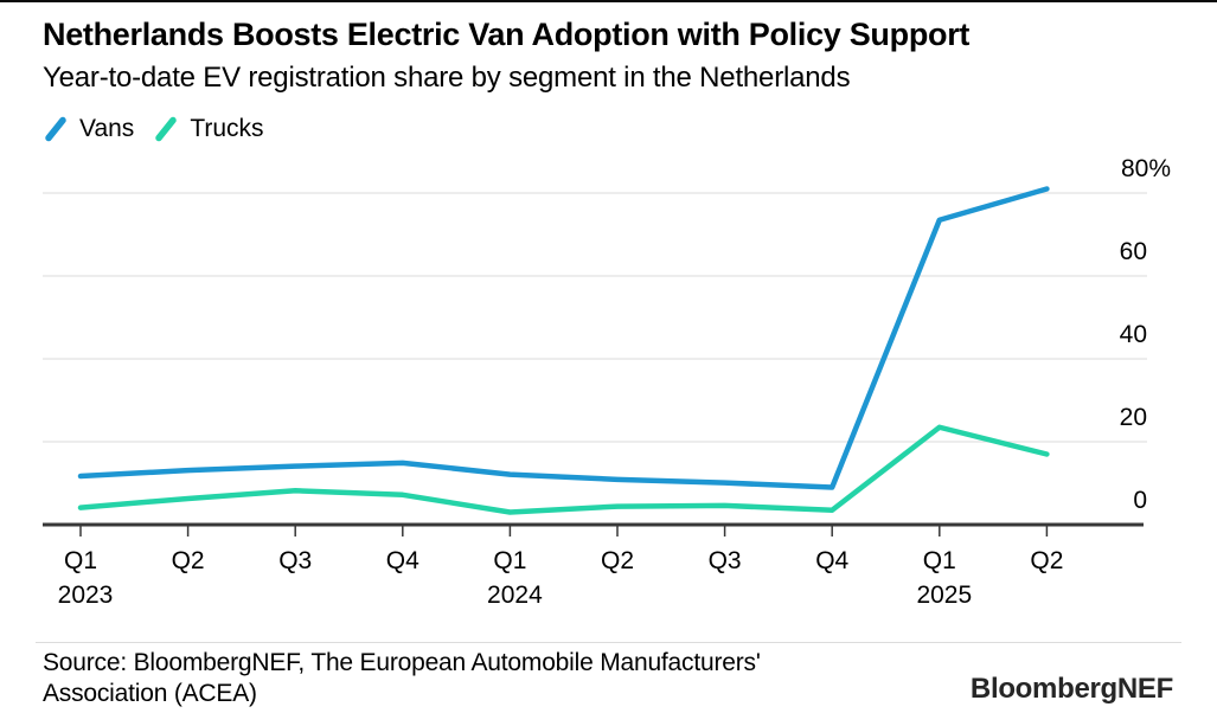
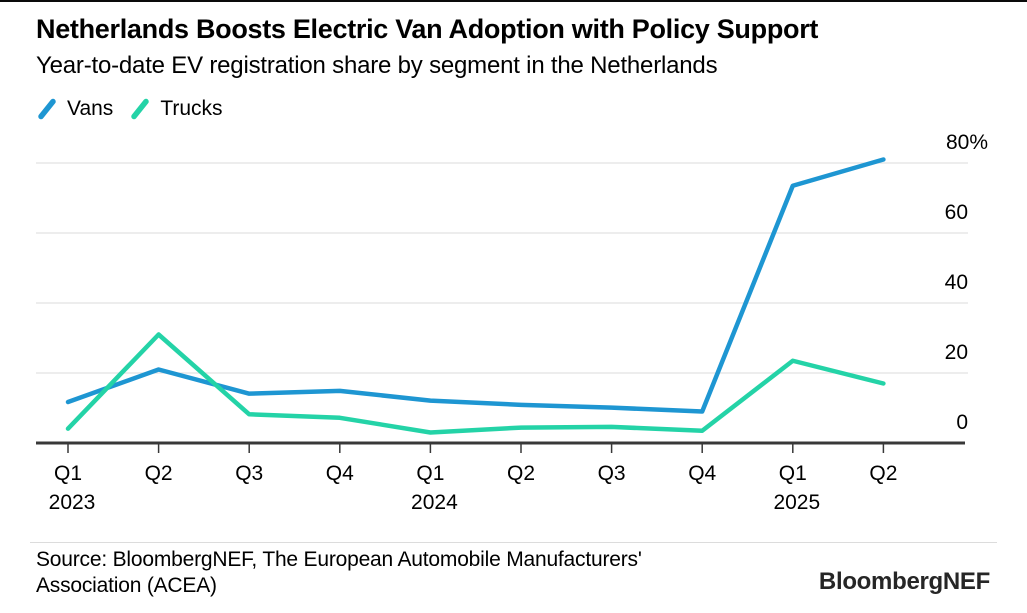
Vans/Q2 2023: 13% -> 21%
Trucks/Q2 2023: 6% -> 31%
